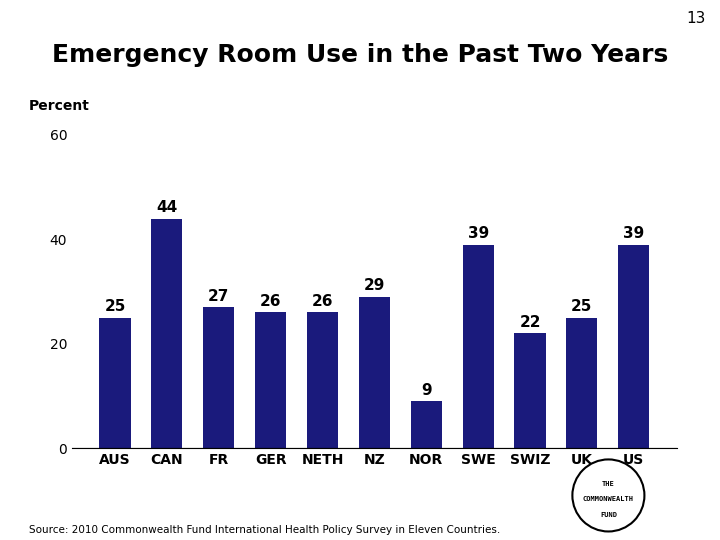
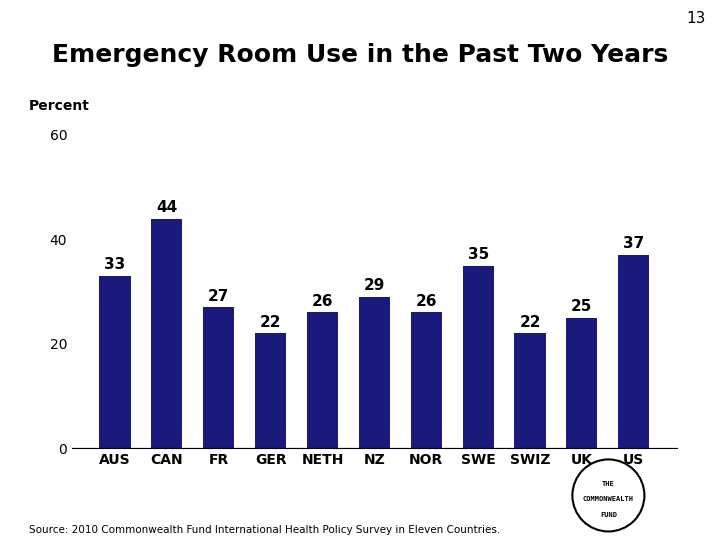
AUS: 25 -> 33
GER: 26 -> 22
NOR: 9 -> 26
SWE: 39 -> 35
US: 39 -> 37
